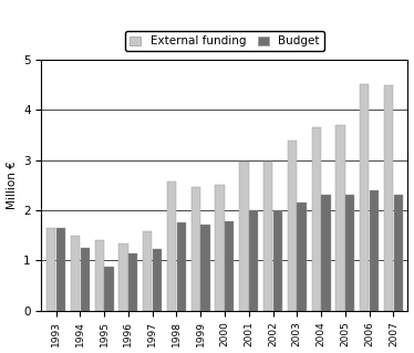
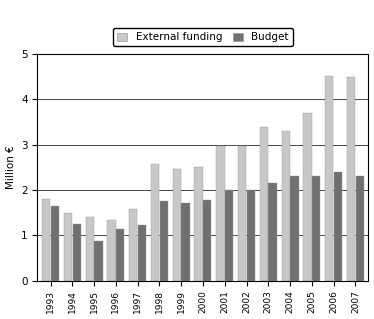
External funding/1993: 1.65 -> 1.80
External funding/2004: 3.65 -> 3.30
